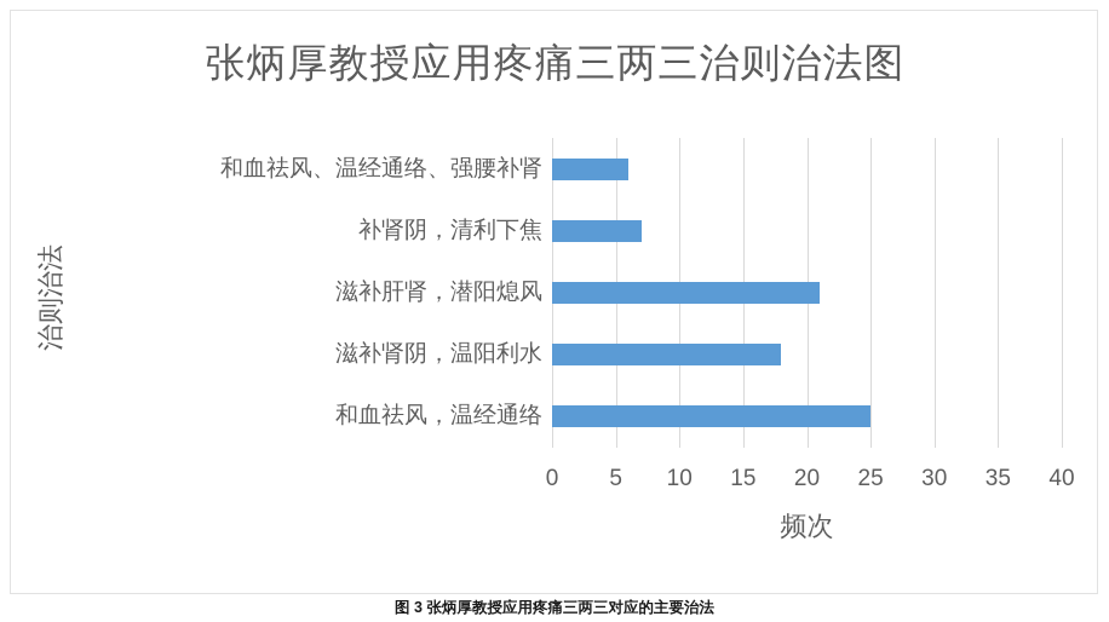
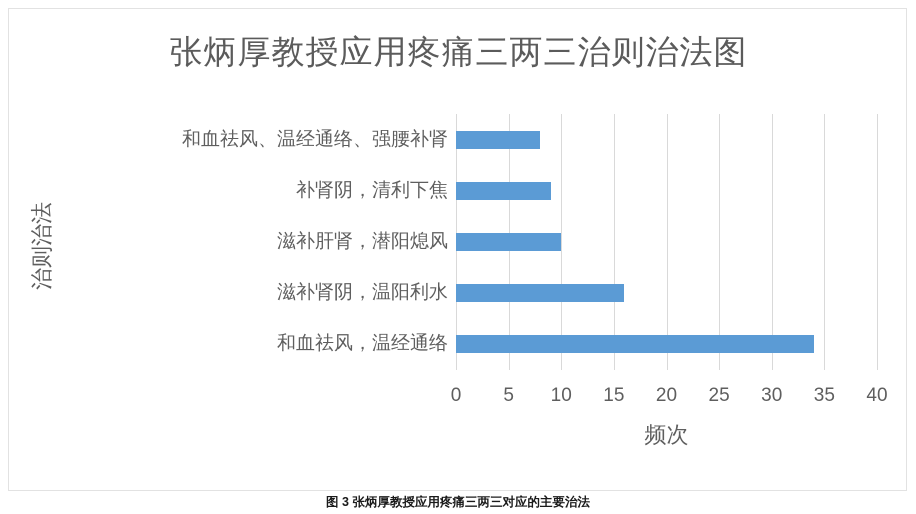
和血祛风，温经通络: 25 -> 34
滋补肾阴，温阳利水: 18 -> 16
滋补肝肾，潜阳熄风: 21 -> 10
补肾阴，清利下焦: 7 -> 9
和血祛风、温经通络、强腰补肾: 6 -> 8
